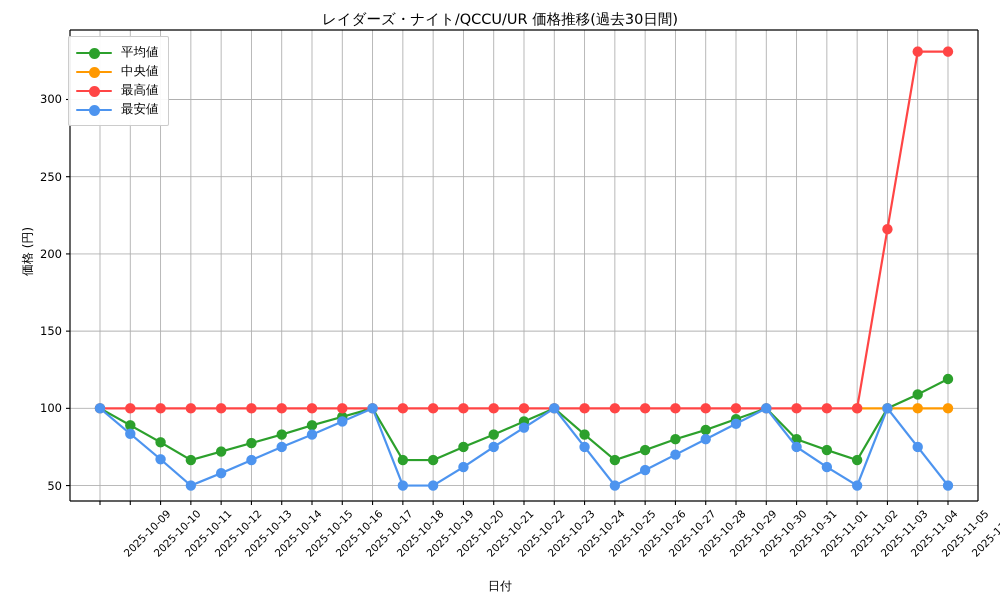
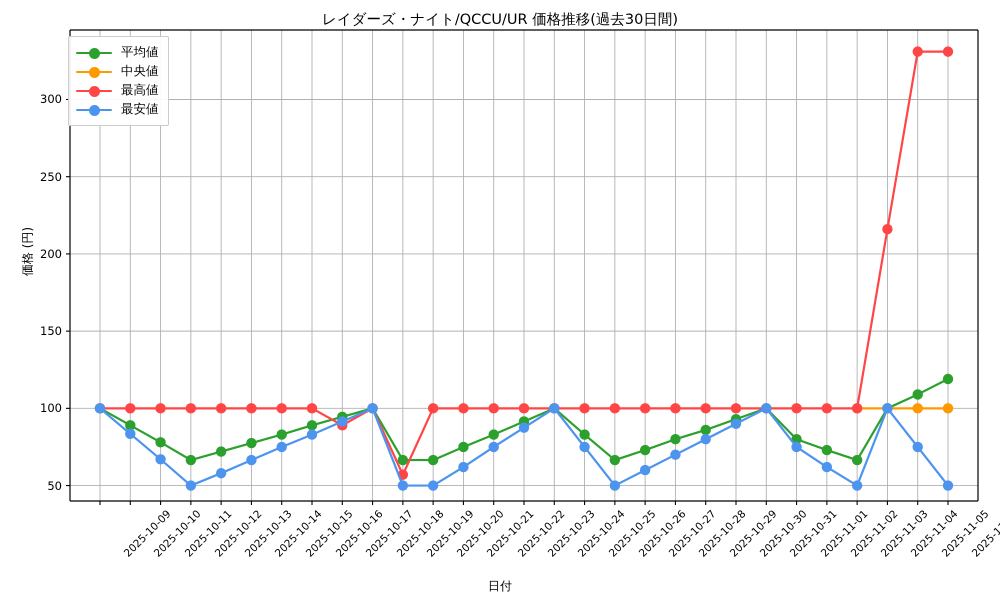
最高値/2025-10-17: 100 -> 89
最高値/2025-10-19: 100 -> 57
